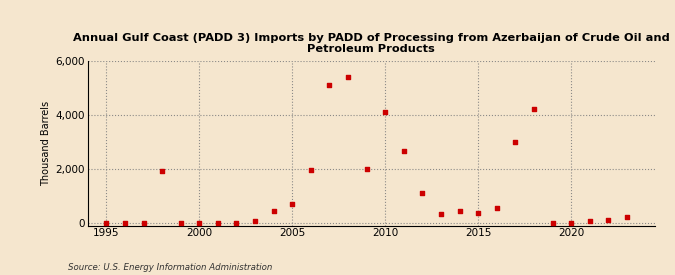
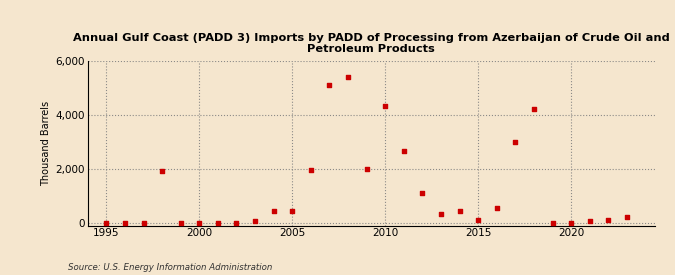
2005: 700 -> 450
2010: 4,100 -> 4,300
2015: 350 -> 120
